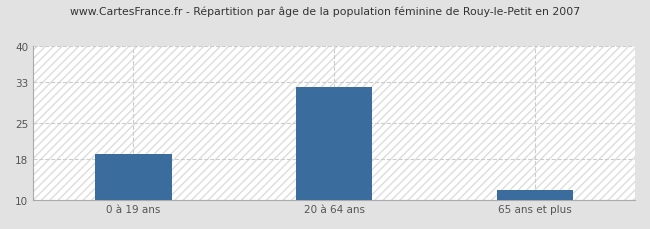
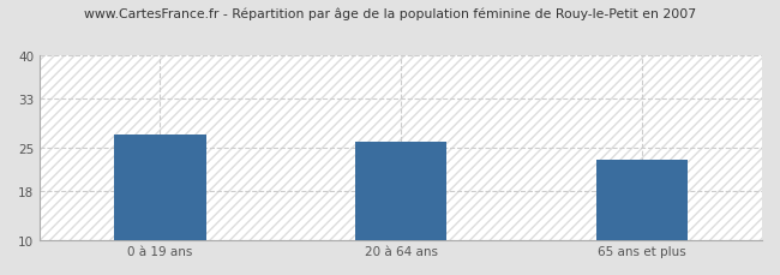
0 à 19 ans: 19 -> 27
20 à 64 ans: 32 -> 26
65 ans et plus: 12 -> 23
